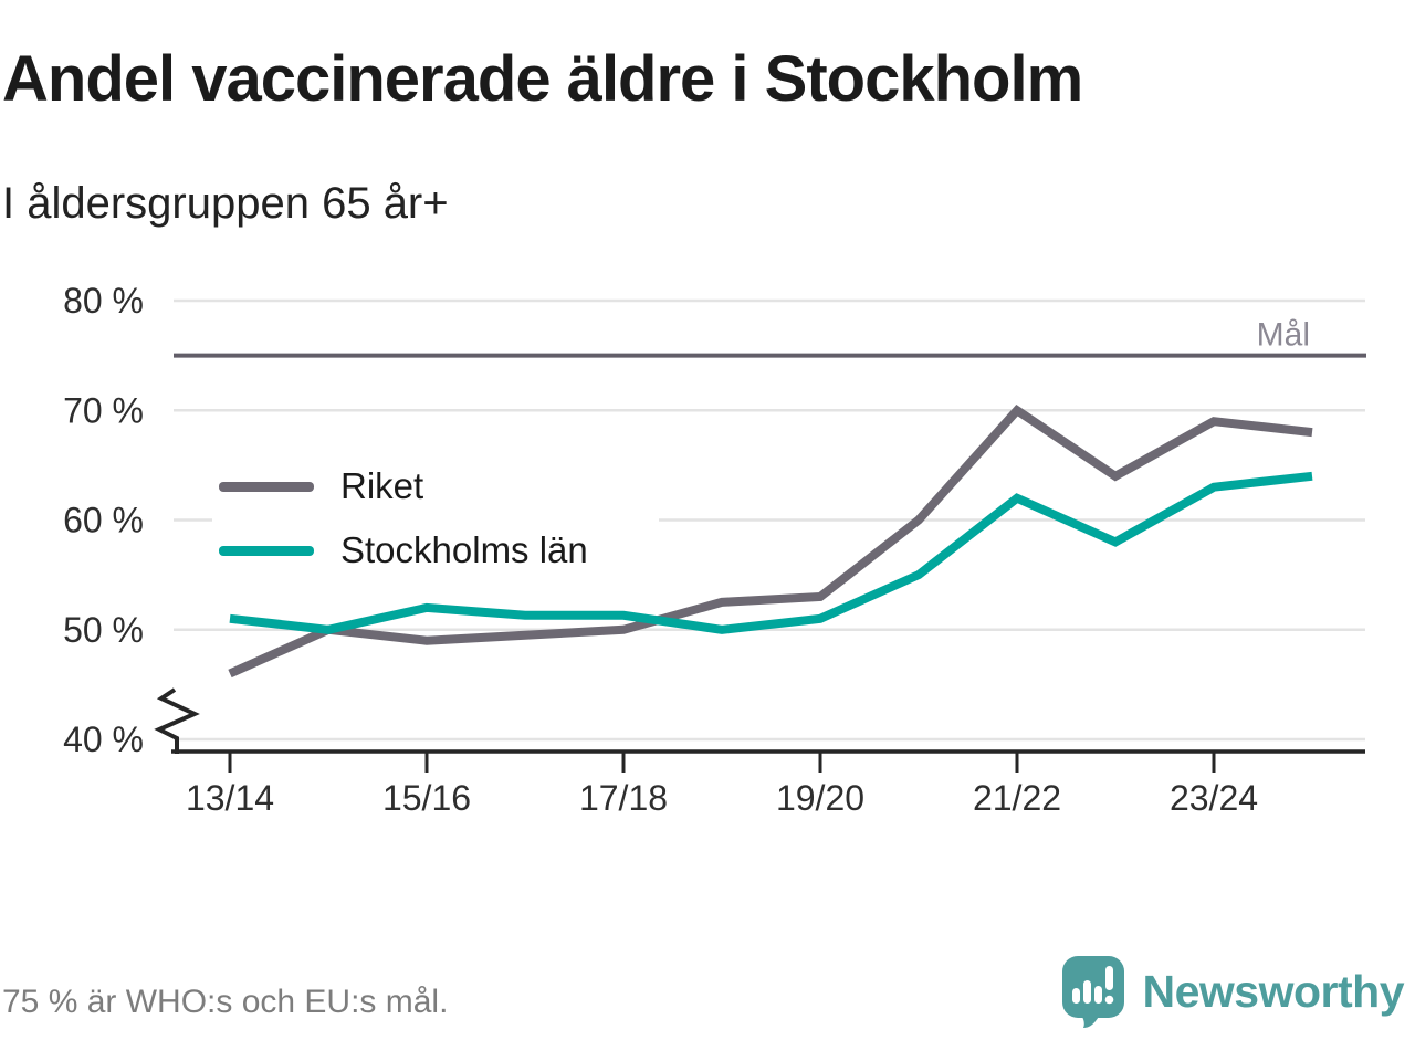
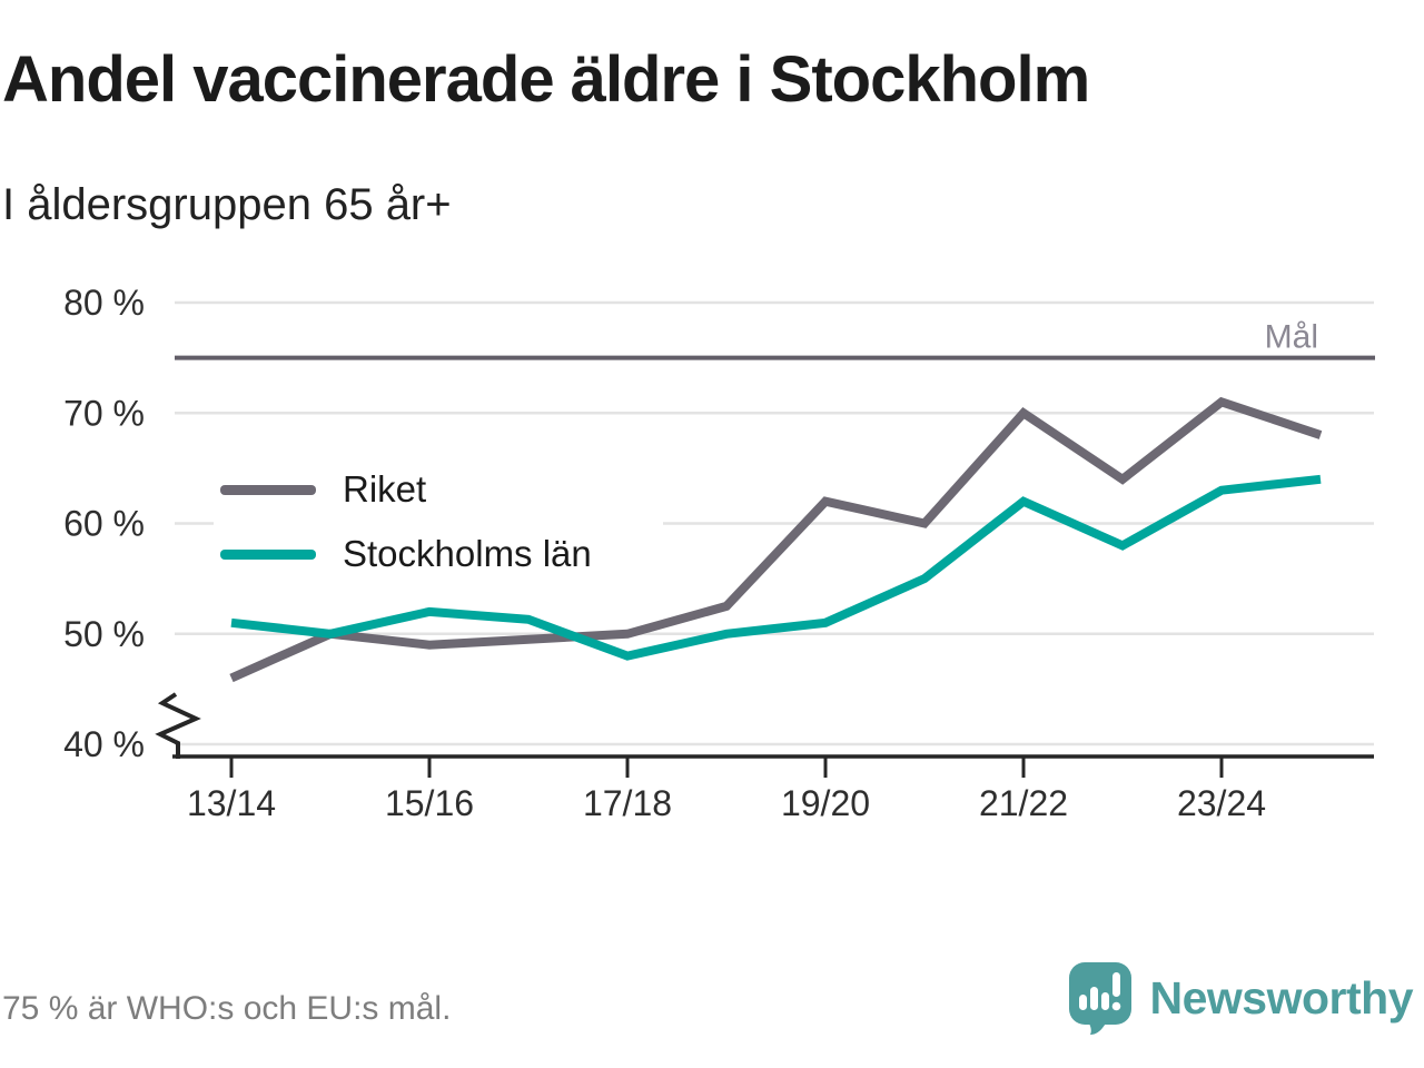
Stockholms län/17/18: 51% -> 48%
Riket/19/20: 53% -> 62%
Riket/23/24: 69% -> 71%
